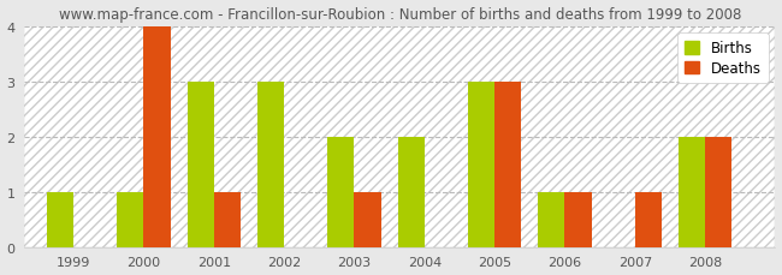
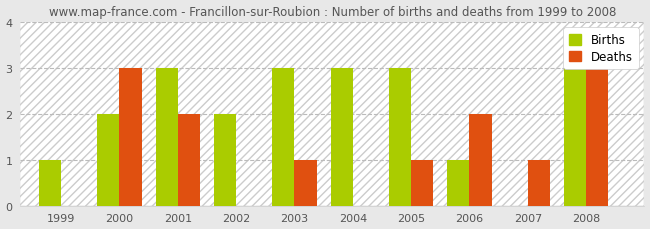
Births/2000: 1 -> 2
Deaths/2000: 4 -> 3
Deaths/2001: 1 -> 2
Births/2002: 3 -> 2
Births/2003: 2 -> 3
Births/2004: 2 -> 3
Deaths/2005: 3 -> 1
Deaths/2006: 1 -> 2
Births/2008: 2 -> 3
Deaths/2008: 2 -> 3
